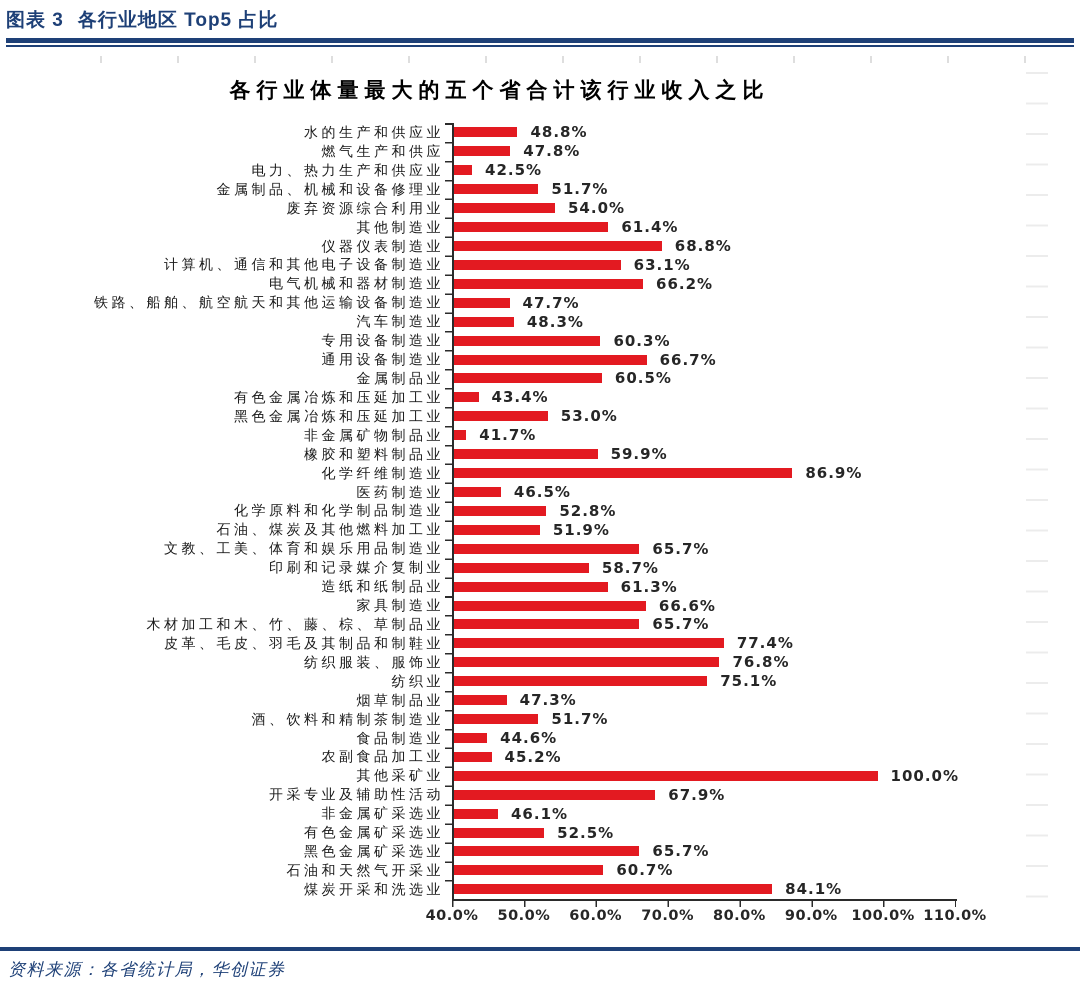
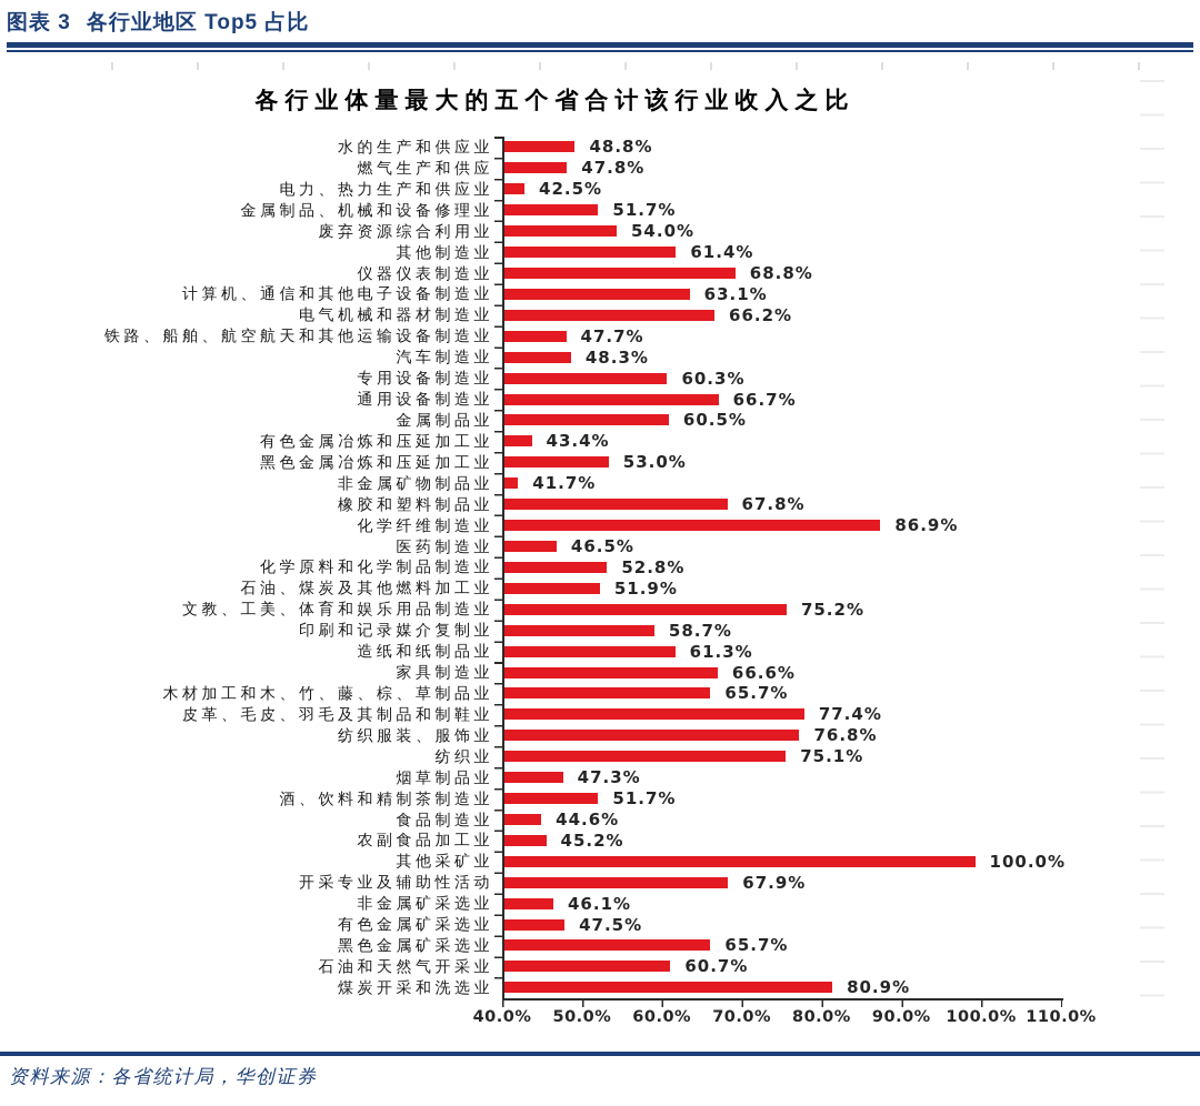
橡胶和塑料制品业: 59.9% -> 67.8%
文教、工美、体育和娱乐用品制造业: 65.7% -> 75.2%
有色金属矿采选业: 52.5% -> 47.5%
煤炭开采和洗选业: 84.1% -> 80.9%
